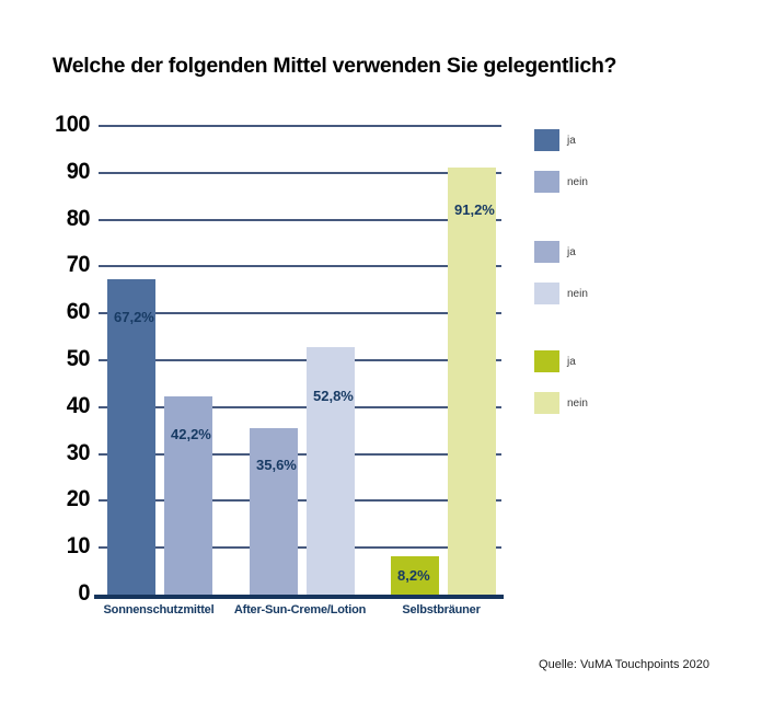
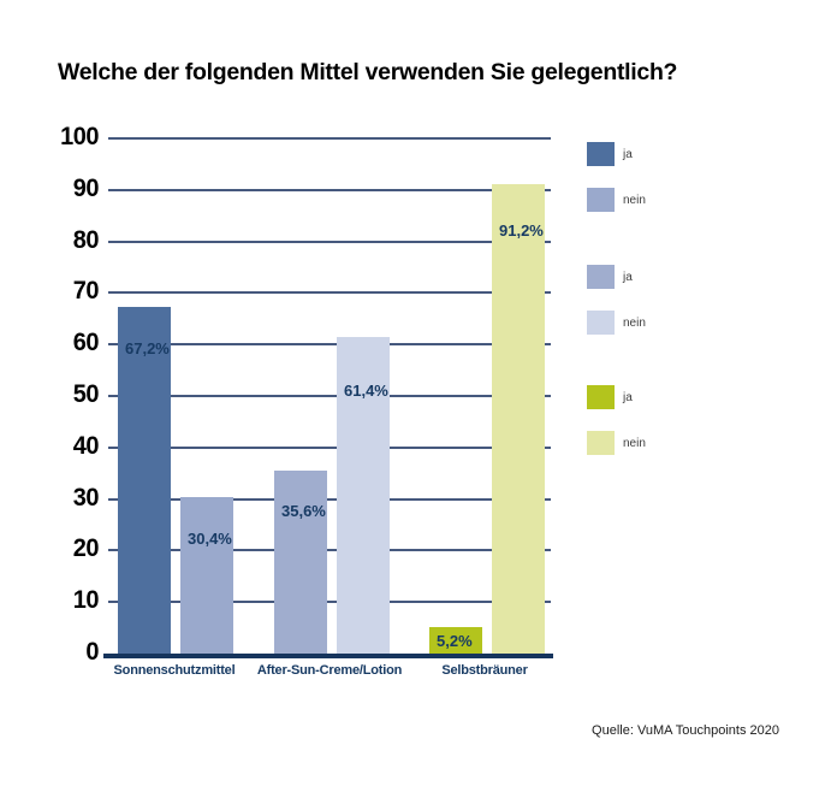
nein/Sonnenschutzmittel: 42,2% -> 30,4%
nein/After-Sun-Creme/Lotion: 52,8% -> 61,4%
ja/Selbstbräuner: 8,2% -> 5,2%
